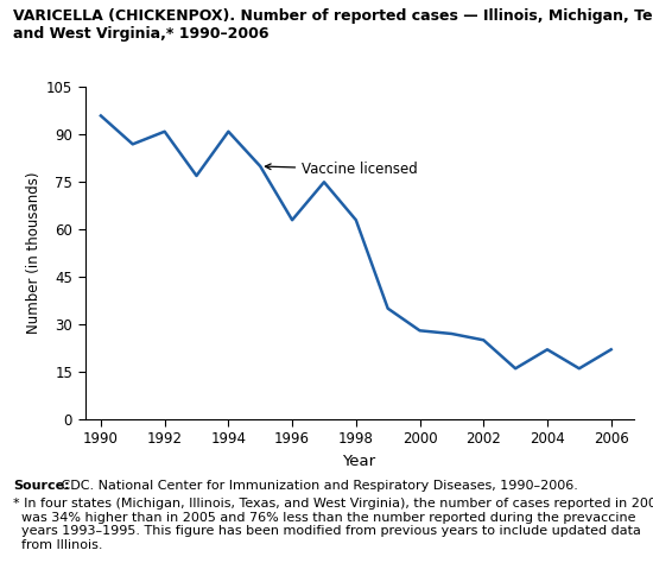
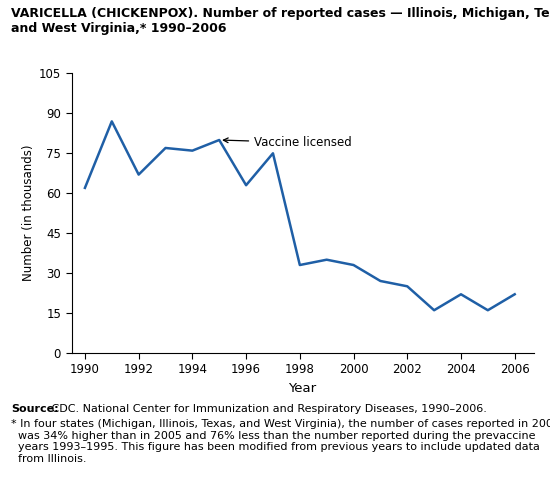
1990: 96 -> 62
1992: 91 -> 67
1994: 91 -> 76
1998: 63 -> 33
2000: 28 -> 33
